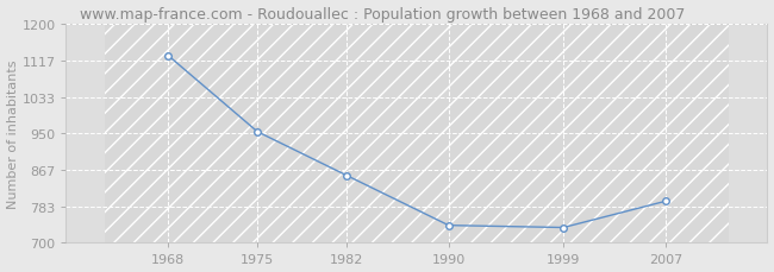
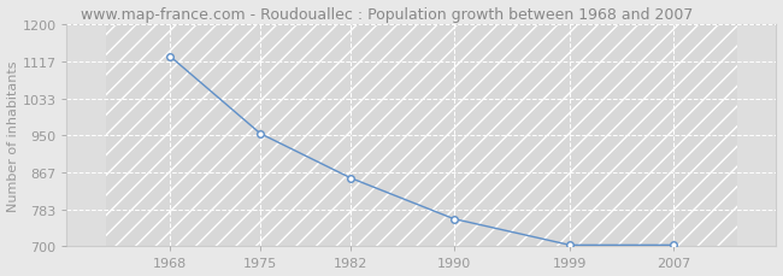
1990: 740 -> 762
1999: 735 -> 703
2007: 795 -> 703
